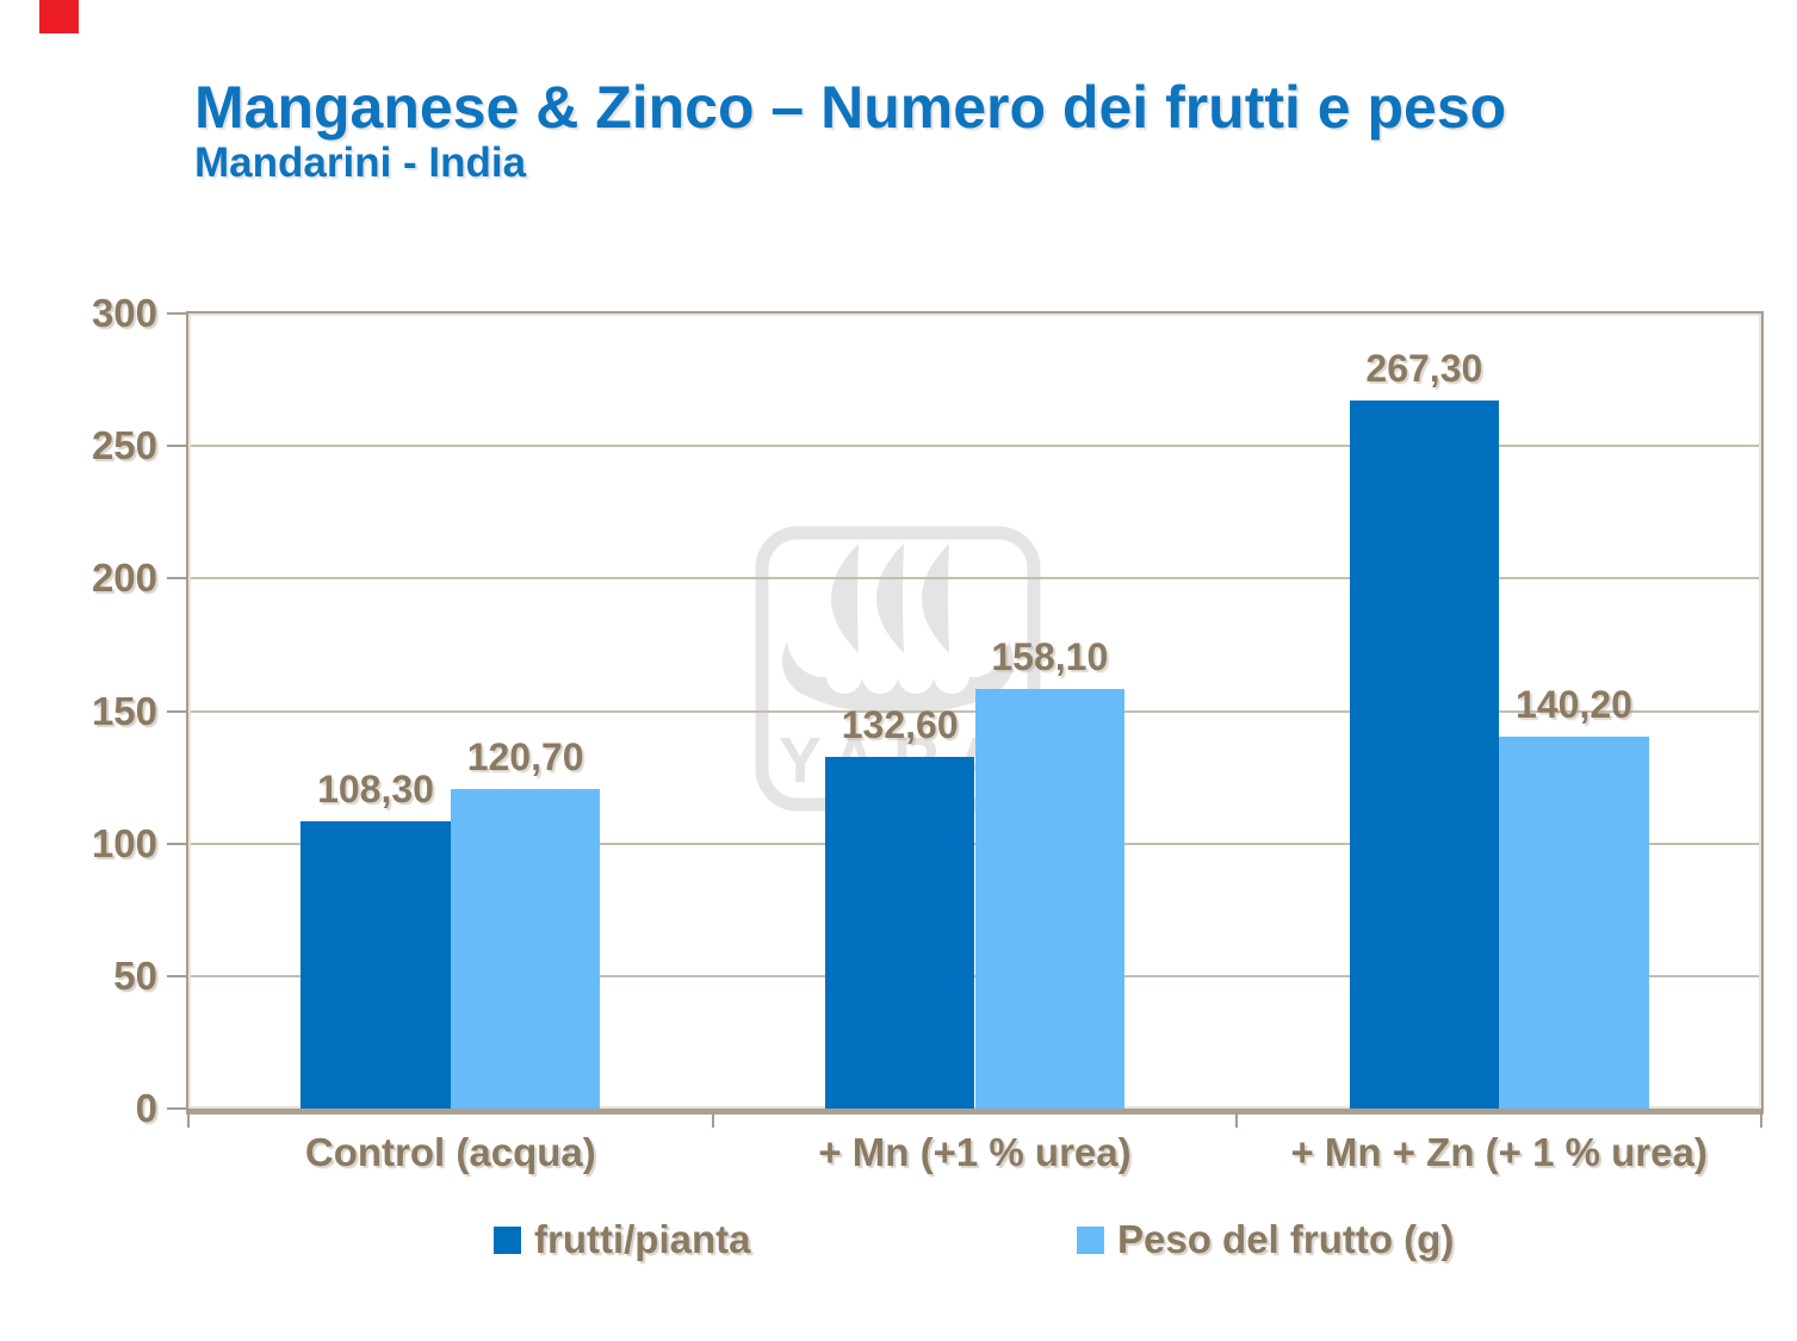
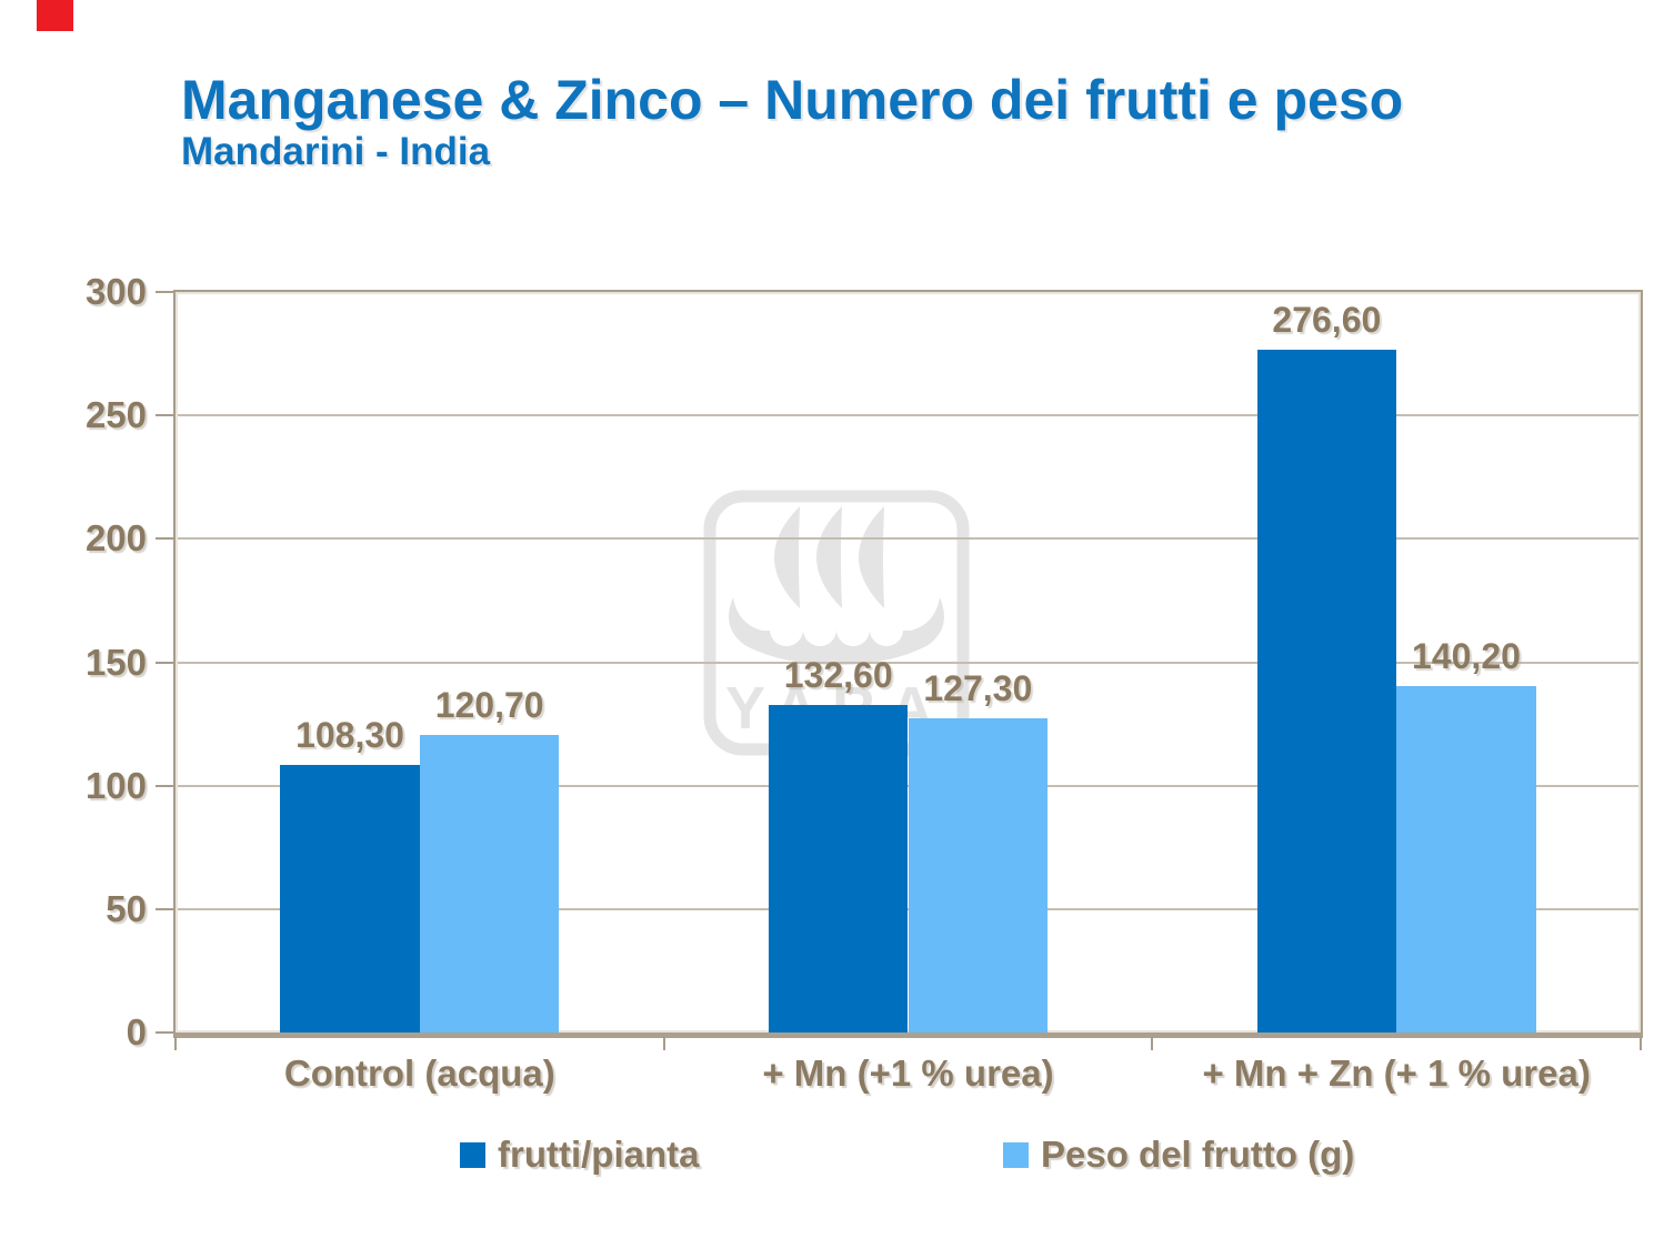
Peso del frutto (g)/+ Mn (+1 % urea): 158,10 -> 127,30
frutti/pianta/+ Mn + Zn (+ 1 % urea): 267,30 -> 276,60
